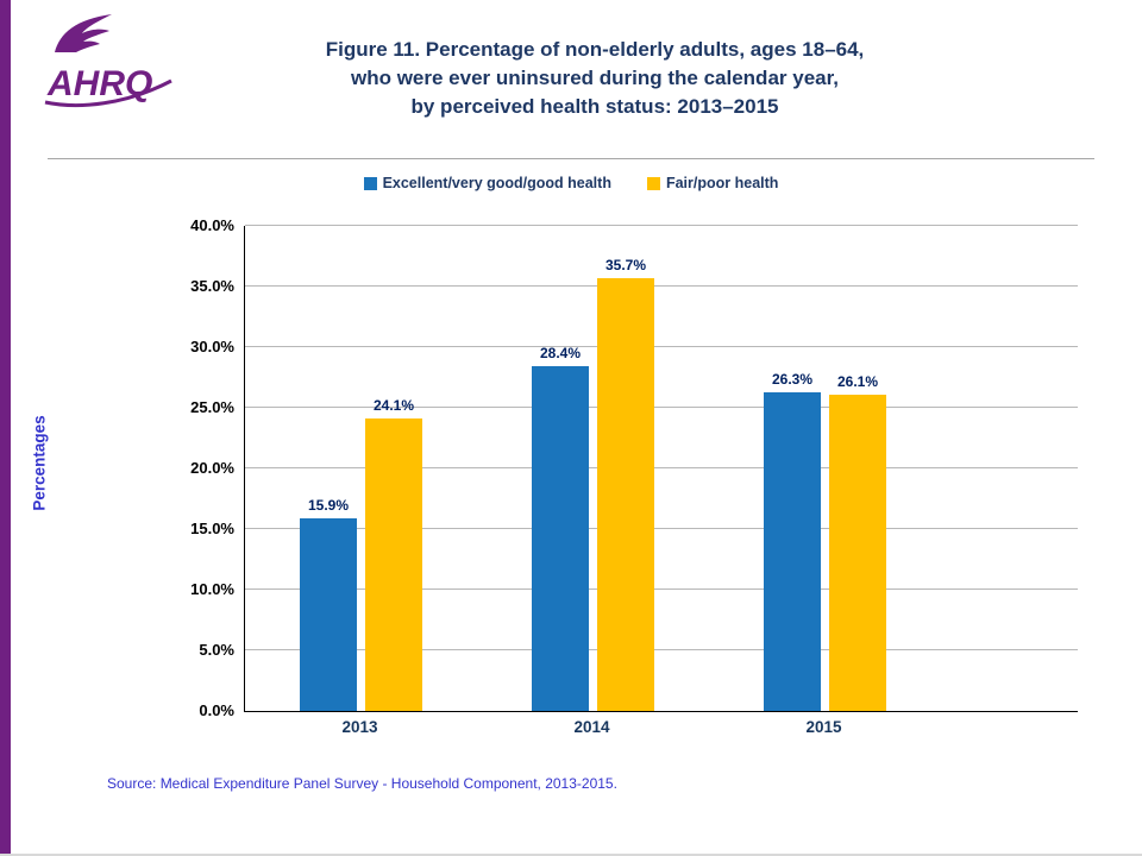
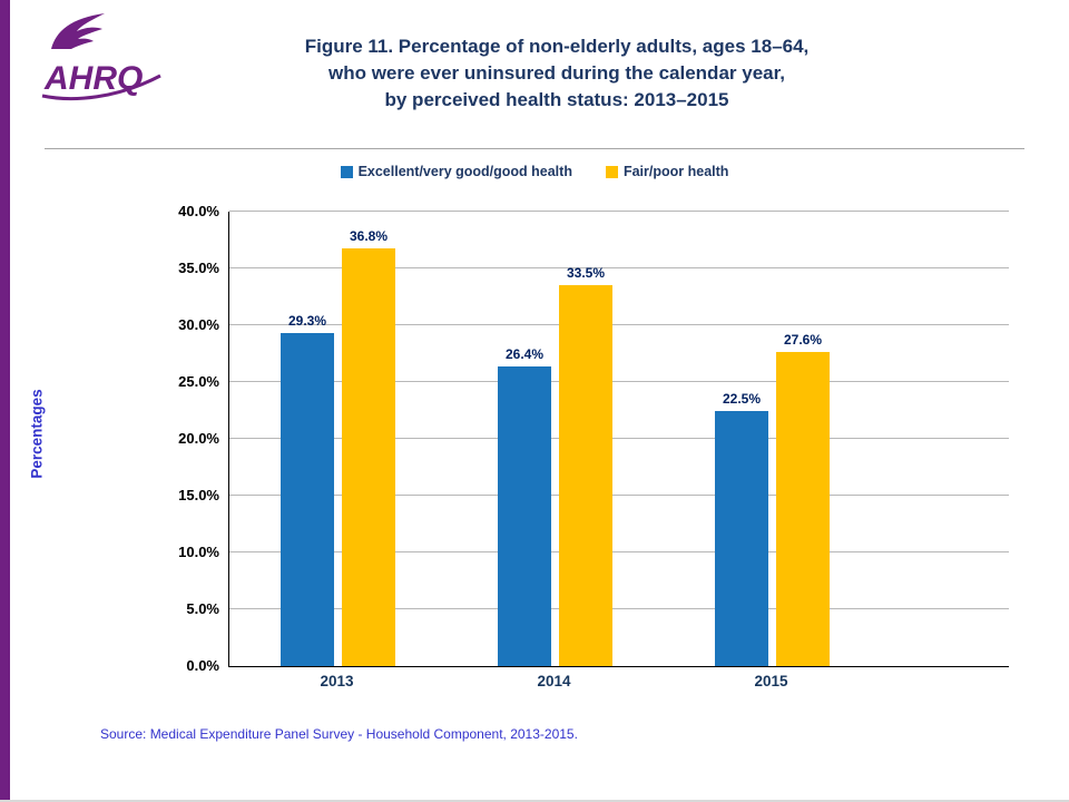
Excellent/very good/good health/2013: 15.9% -> 29.3%
Fair/poor health/2013: 24.1% -> 36.8%
Excellent/very good/good health/2014: 28.4% -> 26.4%
Fair/poor health/2014: 35.7% -> 33.5%
Excellent/very good/good health/2015: 26.3% -> 22.5%
Fair/poor health/2015: 26.1% -> 27.6%
